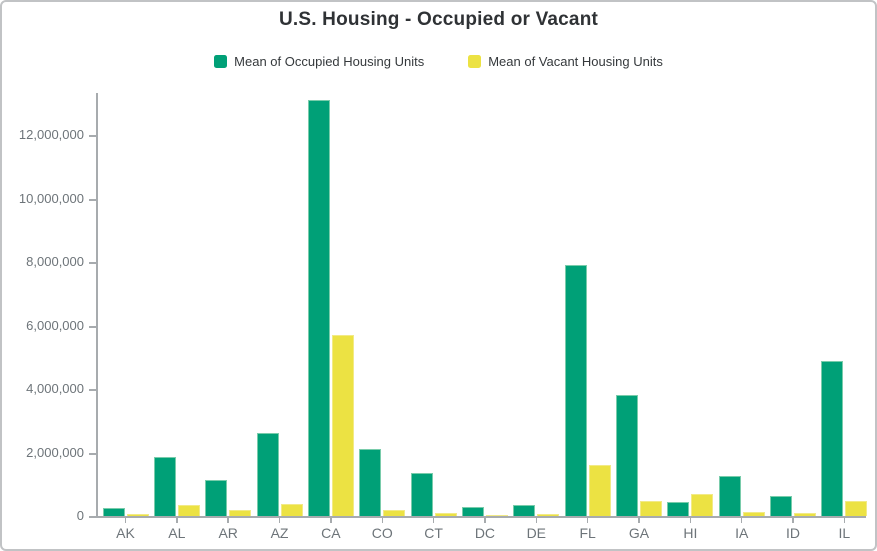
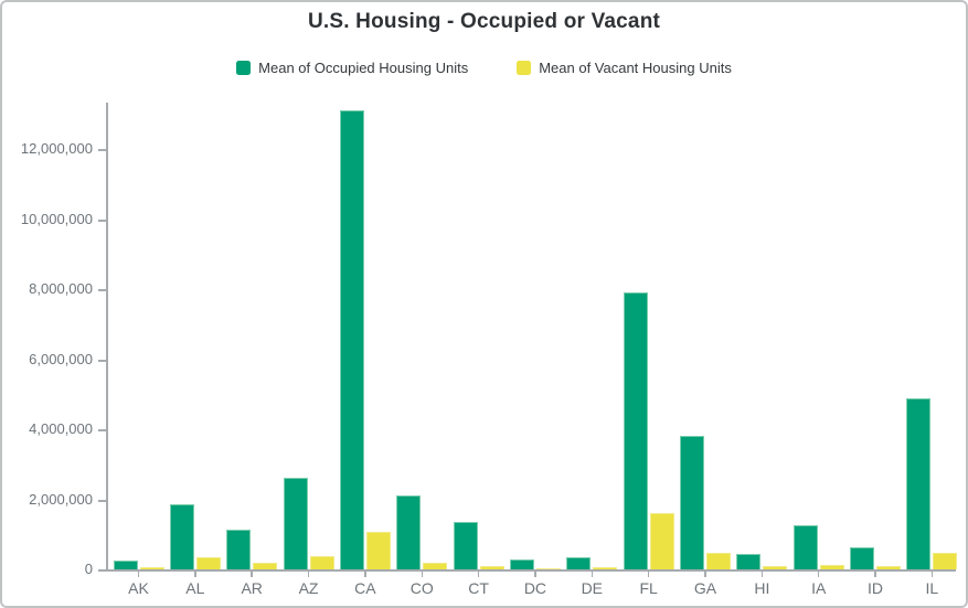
Mean of Vacant Housing Units/CA: 5700000 -> 1100000
Mean of Vacant Housing Units/HI: 700000 -> 100000
